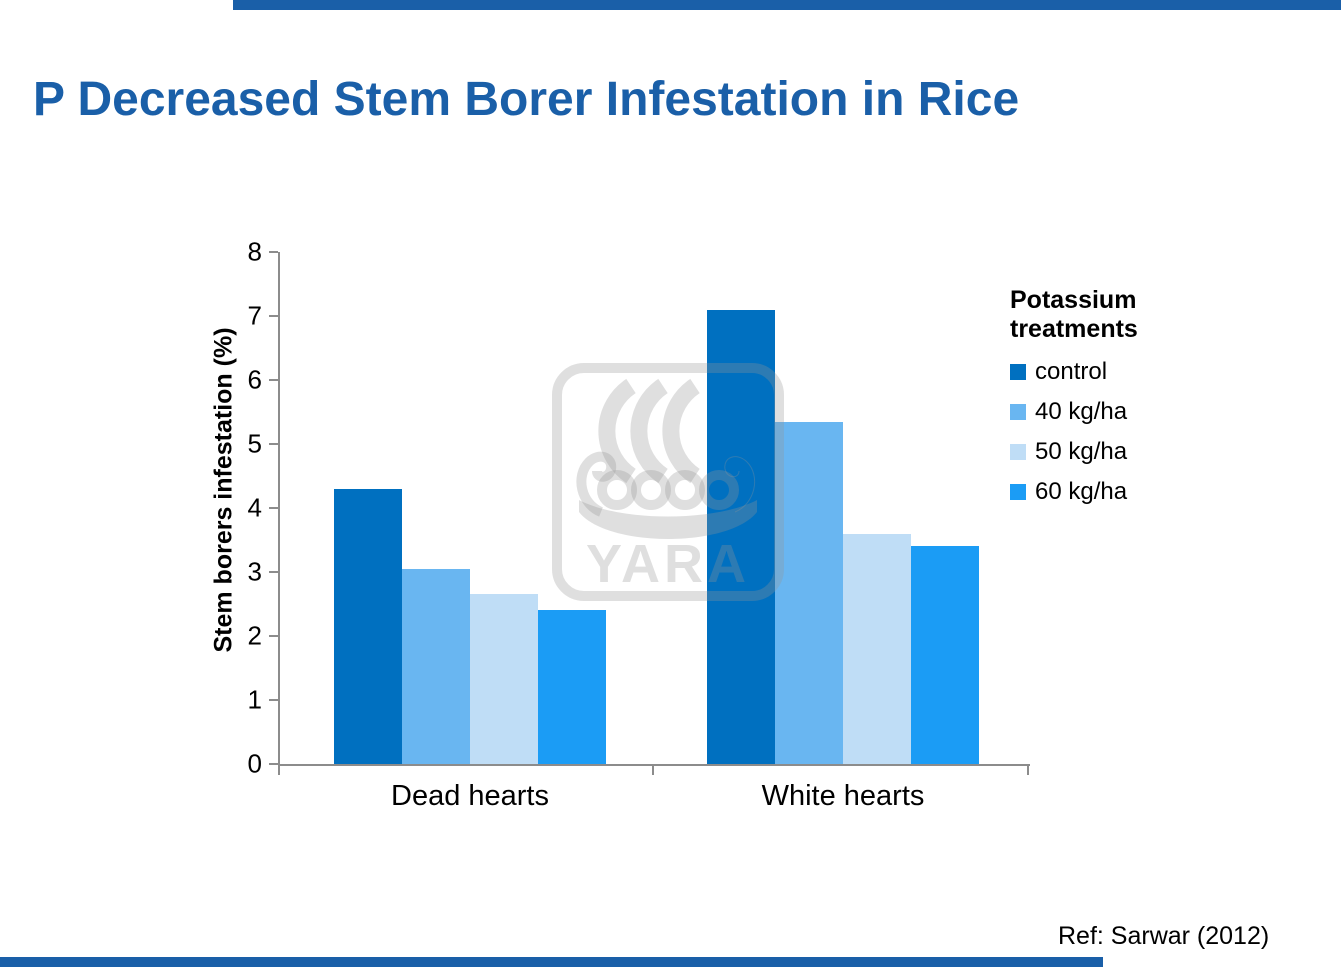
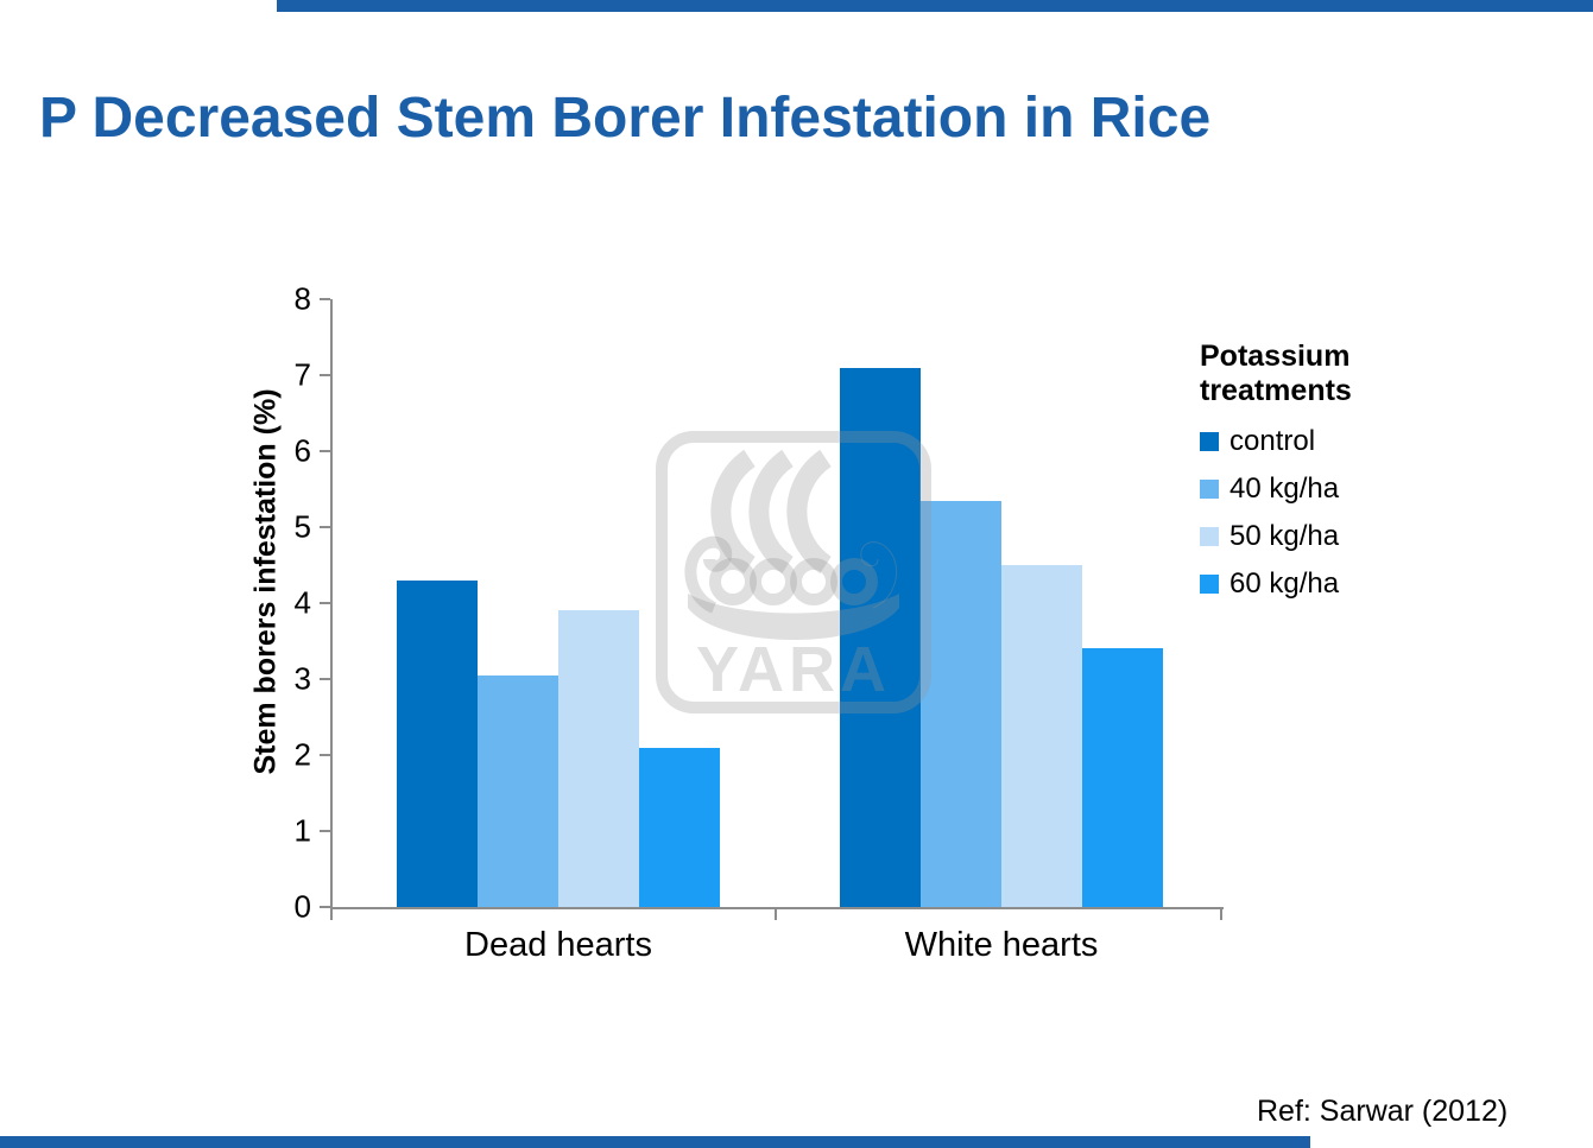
50 kg/ha/Dead hearts: 2.6 -> 3.9
60 kg/ha/Dead hearts: 2.4 -> 2.1
50 kg/ha/White hearts: 3.6 -> 4.5
